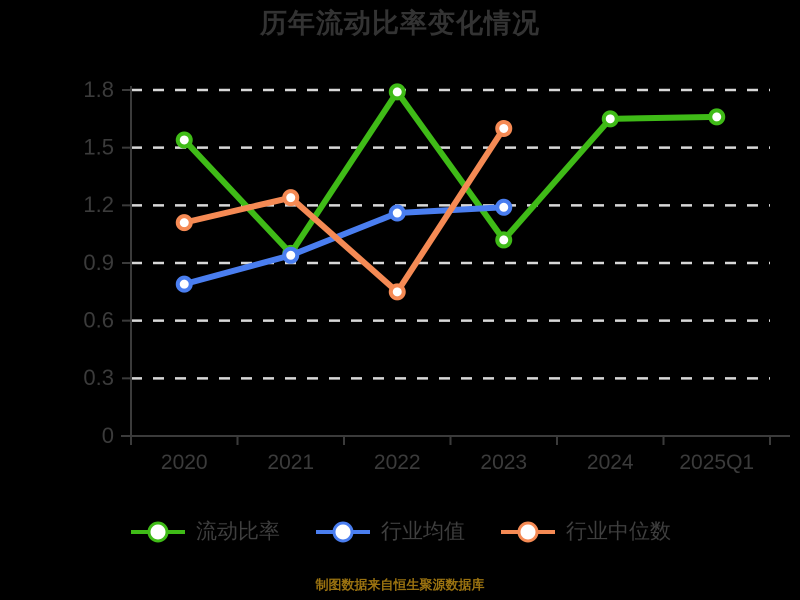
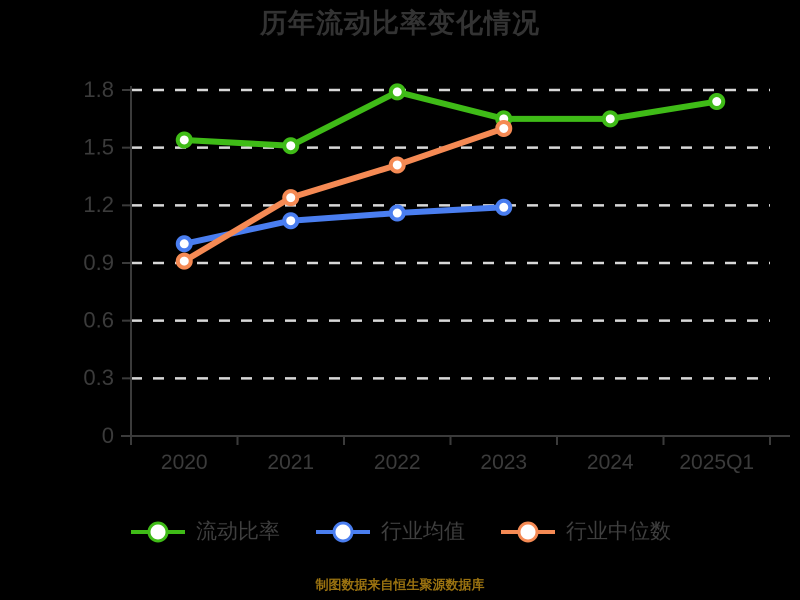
行业均值/2020: 0.79 -> 1.00
行业中位数/2020: 1.11 -> 0.91
流动比率/2021: 0.95 -> 1.51
行业均值/2021: 0.94 -> 1.12
行业中位数/2022: 0.75 -> 1.41
流动比率/2023: 1.02 -> 1.65
流动比率/2025Q1: 1.66 -> 1.74
